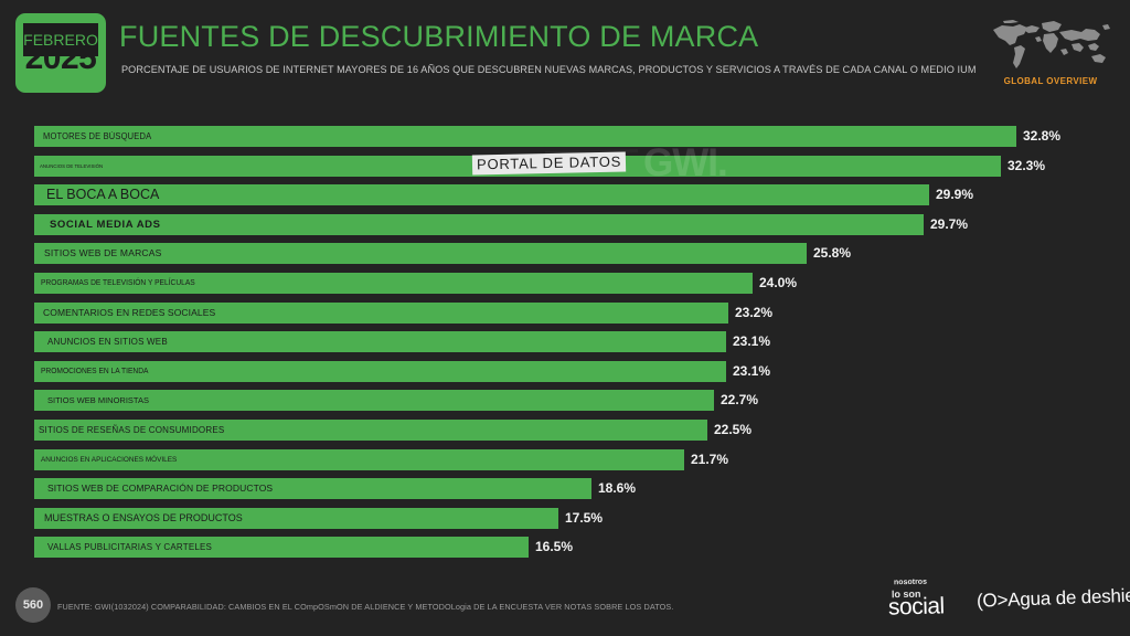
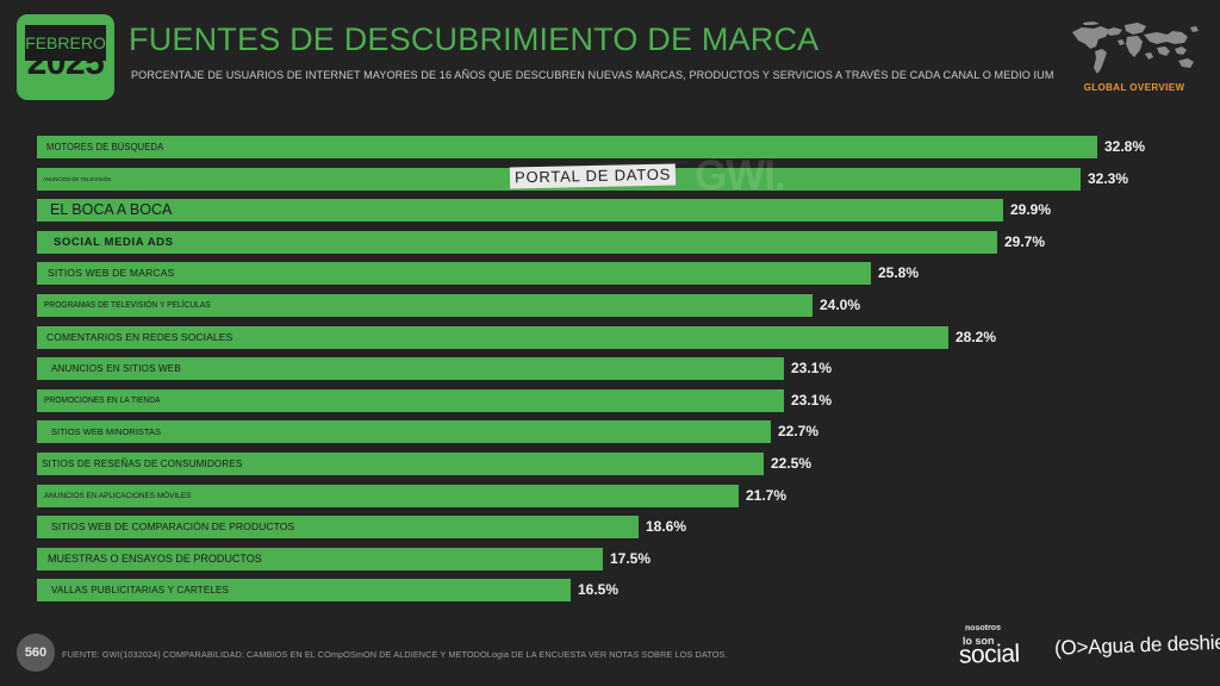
COMENTARIOS EN REDES SOCIALES: 23.2% -> 28.2%
